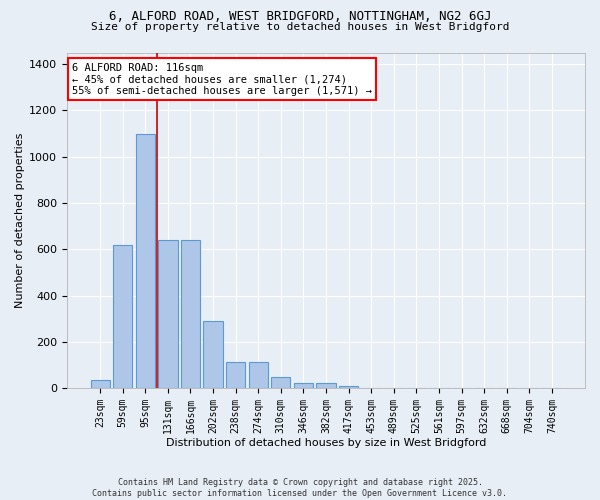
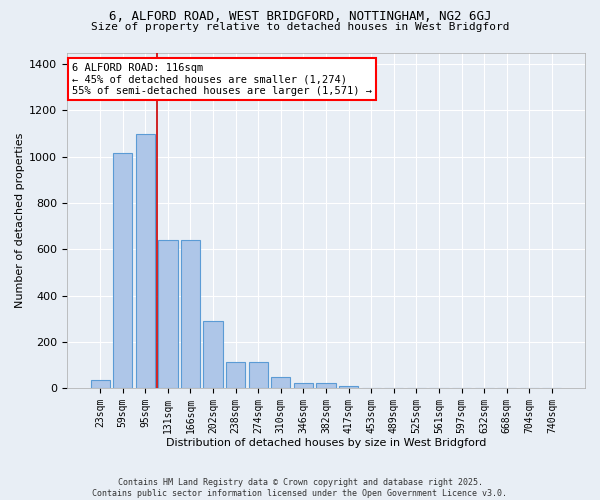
59sqm: 620 -> 1015
